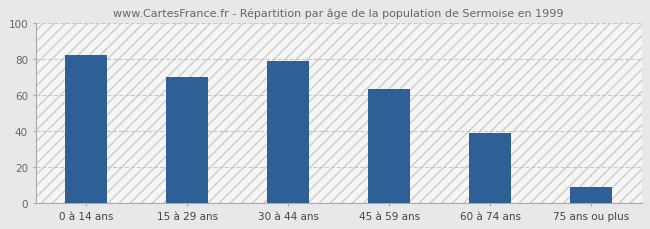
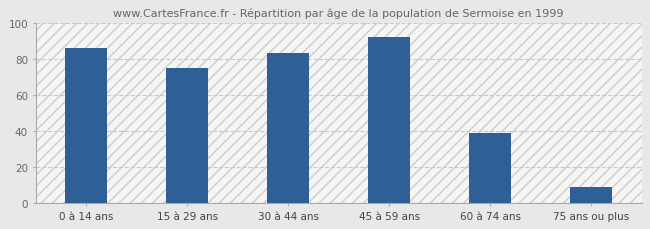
0 à 14 ans: 82 -> 86
15 à 29 ans: 70 -> 75
30 à 44 ans: 79 -> 83
45 à 59 ans: 63 -> 92
